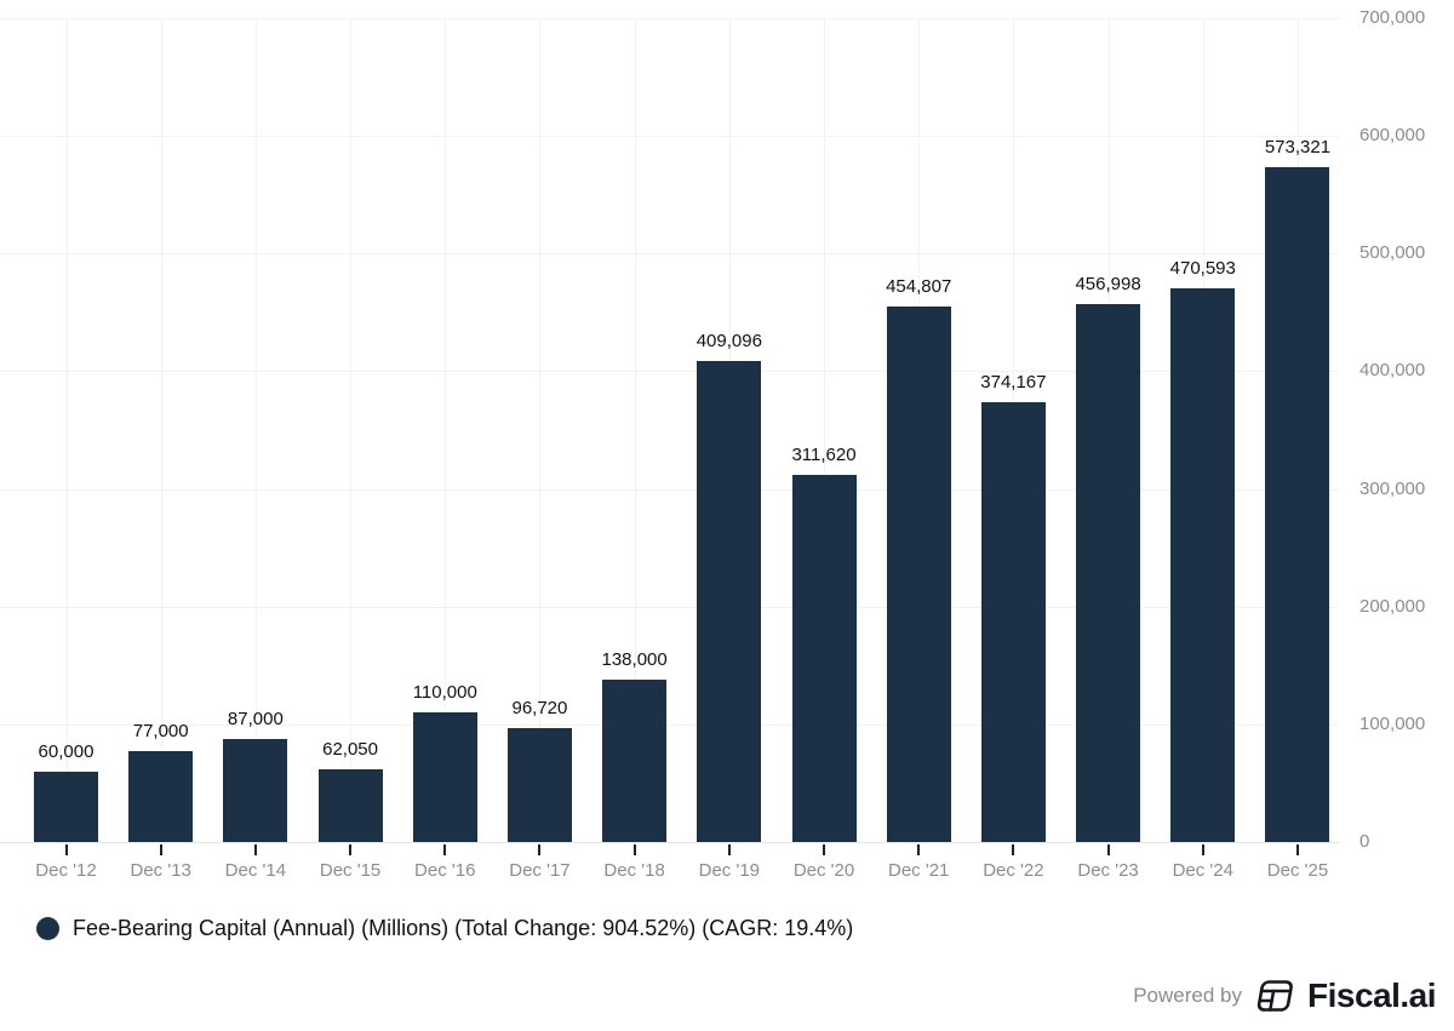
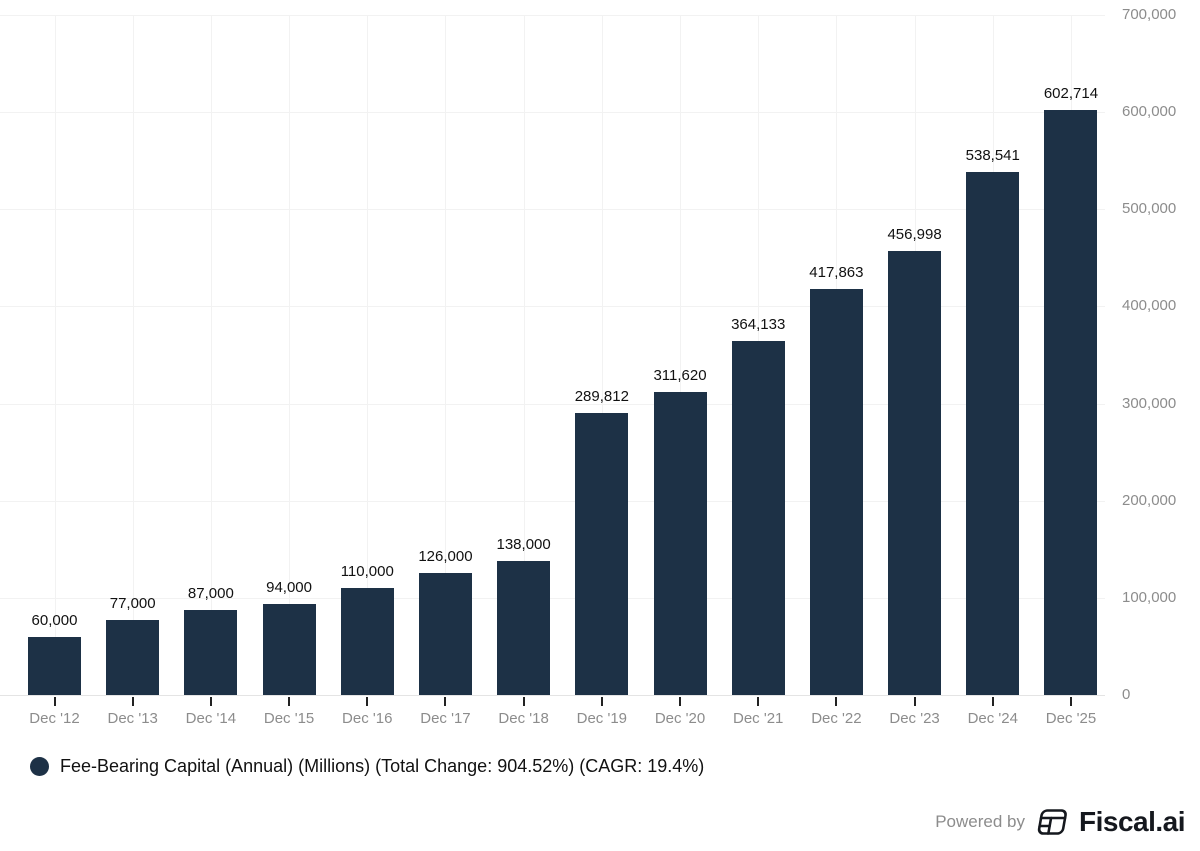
Dec '15: 62,050 -> 94,000
Dec '17: 96,720 -> 126,000
Dec '19: 409,096 -> 289,812
Dec '21: 454,807 -> 364,133
Dec '22: 374,167 -> 417,863
Dec '24: 470,593 -> 538,541
Dec '25: 573,321 -> 602,714
